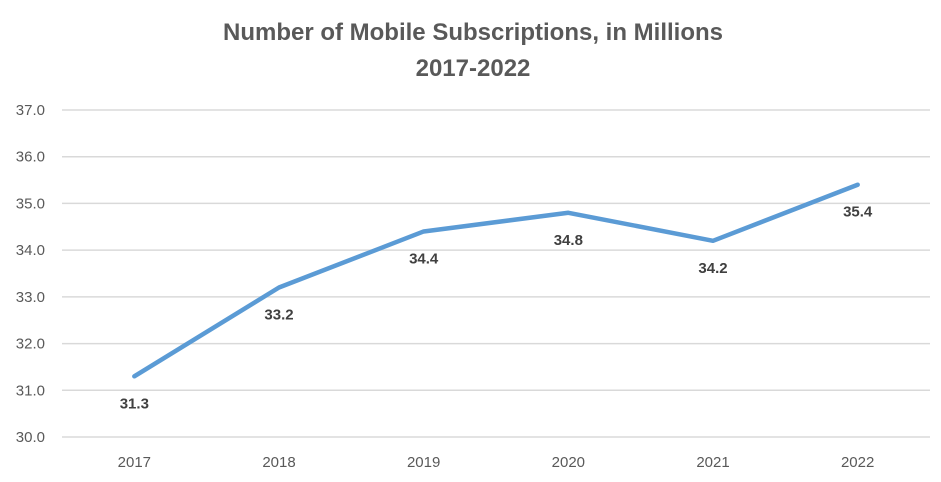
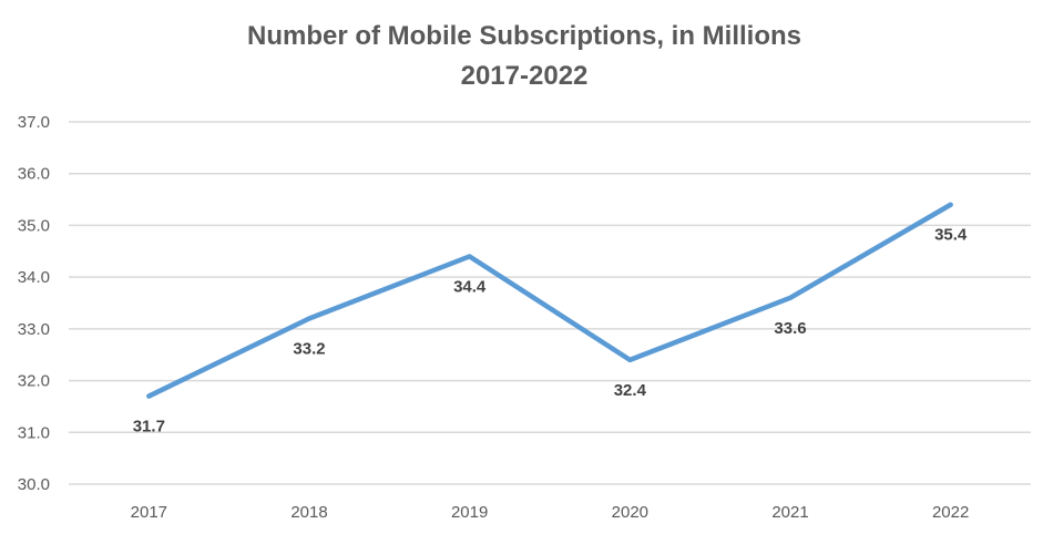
2017: 31.3 -> 31.7
2020: 34.8 -> 32.4
2021: 34.2 -> 33.6
